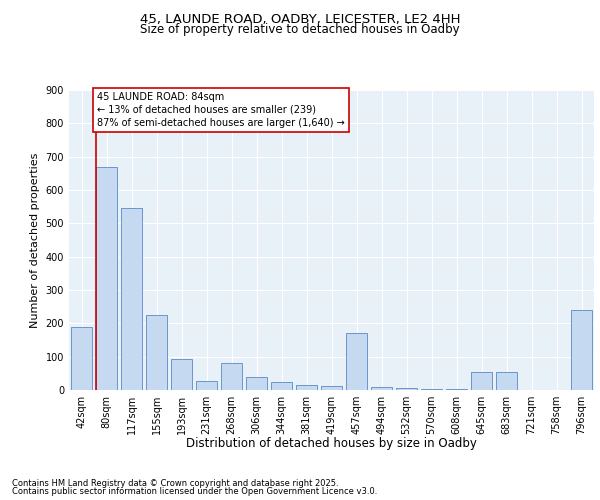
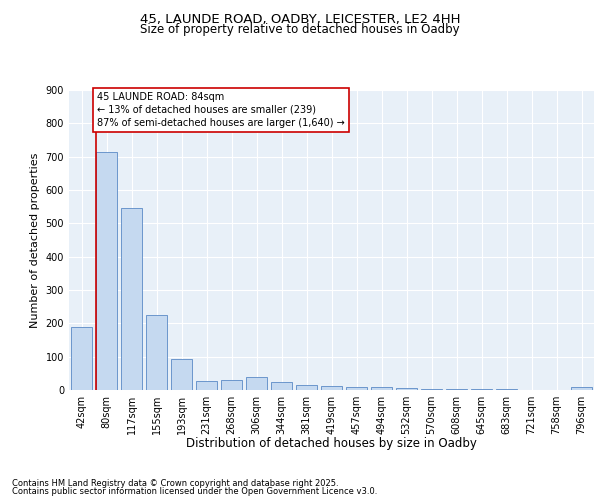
80sqm: 670 -> 715
268sqm: 80 -> 30
457sqm: 170 -> 10
645sqm: 55 -> 2
683sqm: 55 -> 2
796sqm: 240 -> 8
